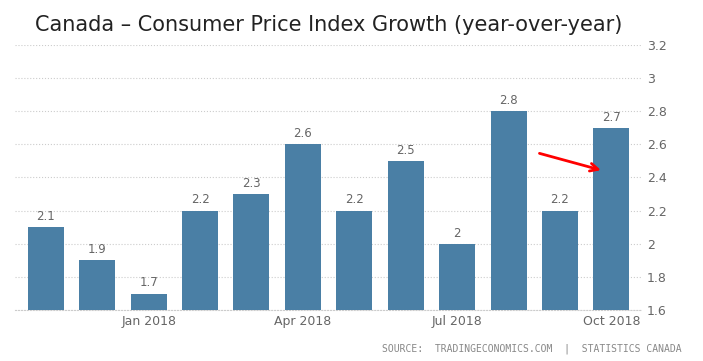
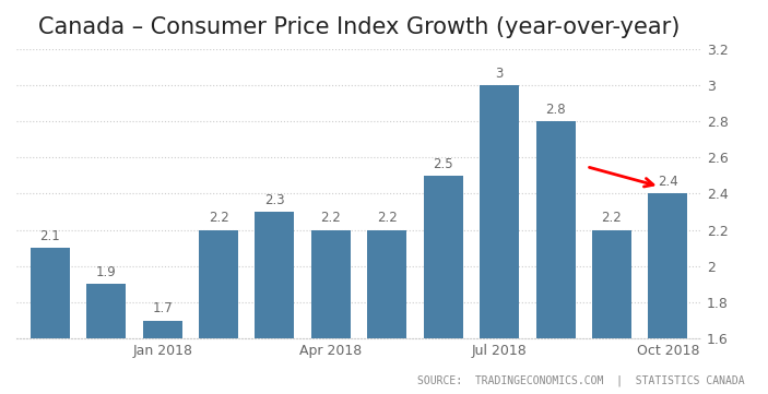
Apr 2018: 2.6 -> 2.2
Jul 2018: 2 -> 3
Oct 2018: 2.7 -> 2.4
